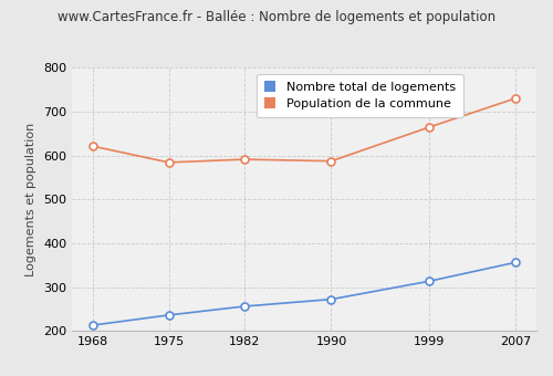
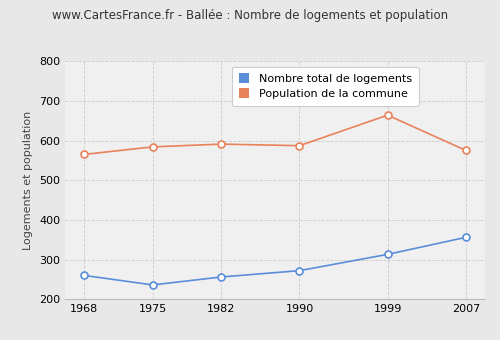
Nombre total de logements/1968: 213 -> 260
Population de la commune/1968: 621 -> 565
Population de la commune/2007: 730 -> 575
